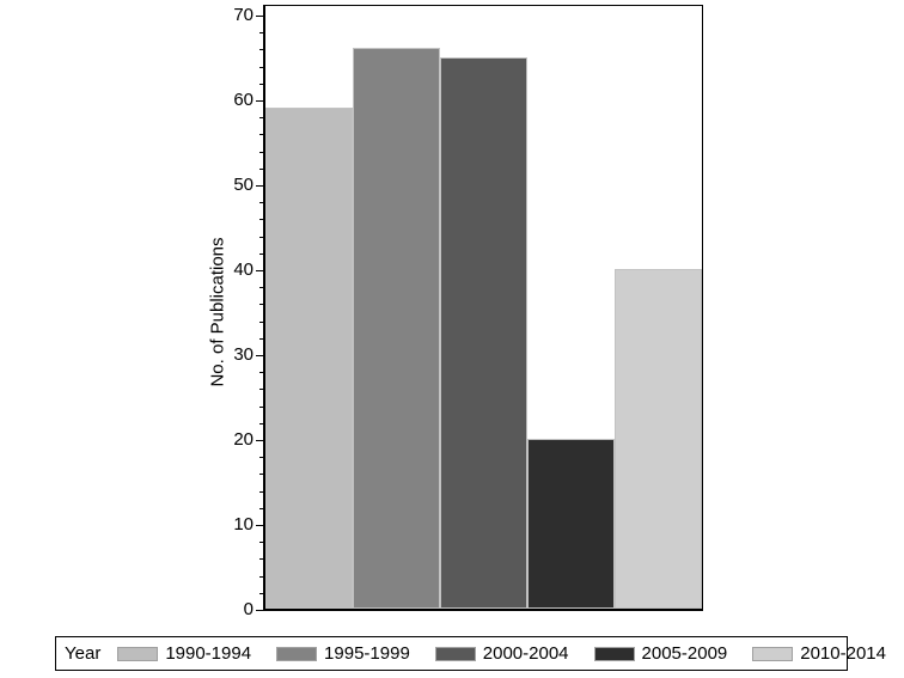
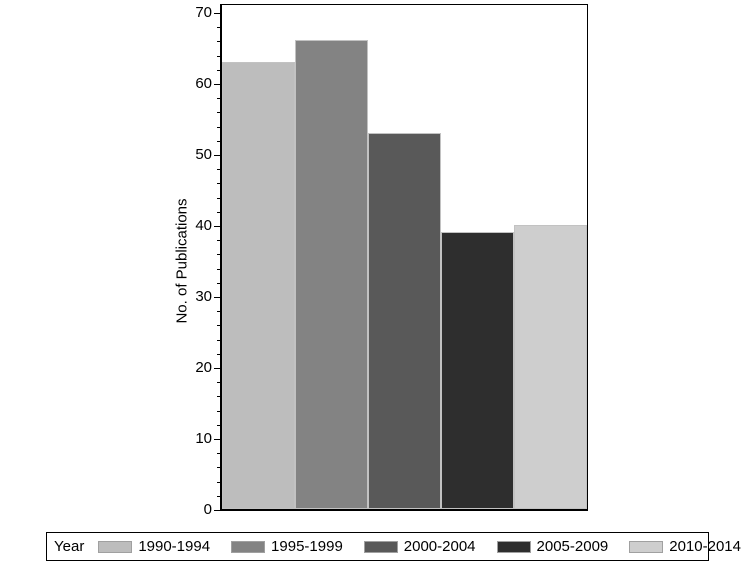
1990-1994: 59 -> 63
2000-2004: 65 -> 53
2005-2009: 20 -> 39
